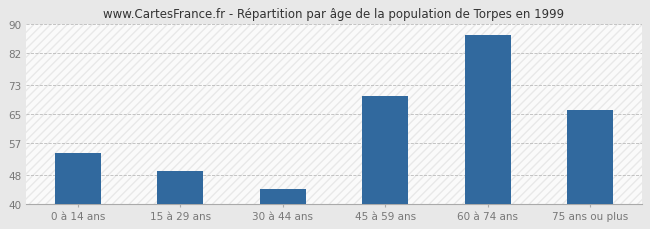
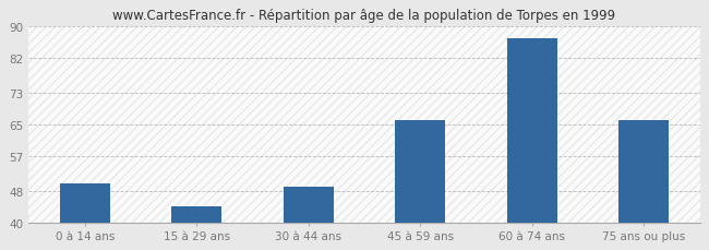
0 à 14 ans: 54 -> 50
15 à 29 ans: 49 -> 44
30 à 44 ans: 44 -> 49
45 à 59 ans: 70 -> 66
